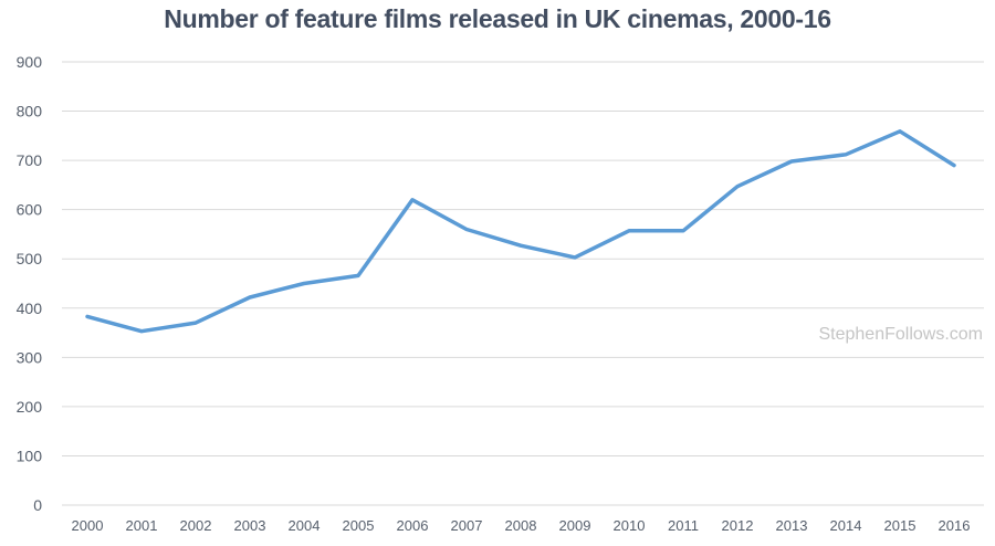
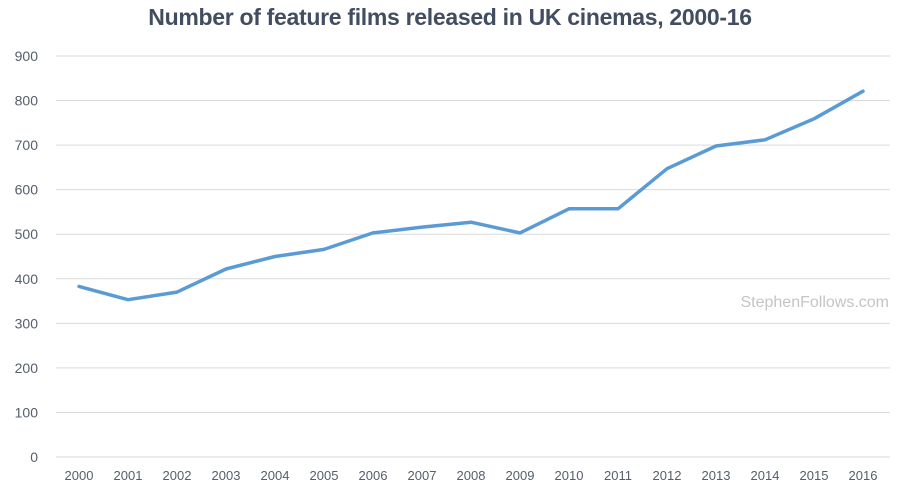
2006: 620 -> 500
2007: 560 -> 520
2016: 690 -> 820
